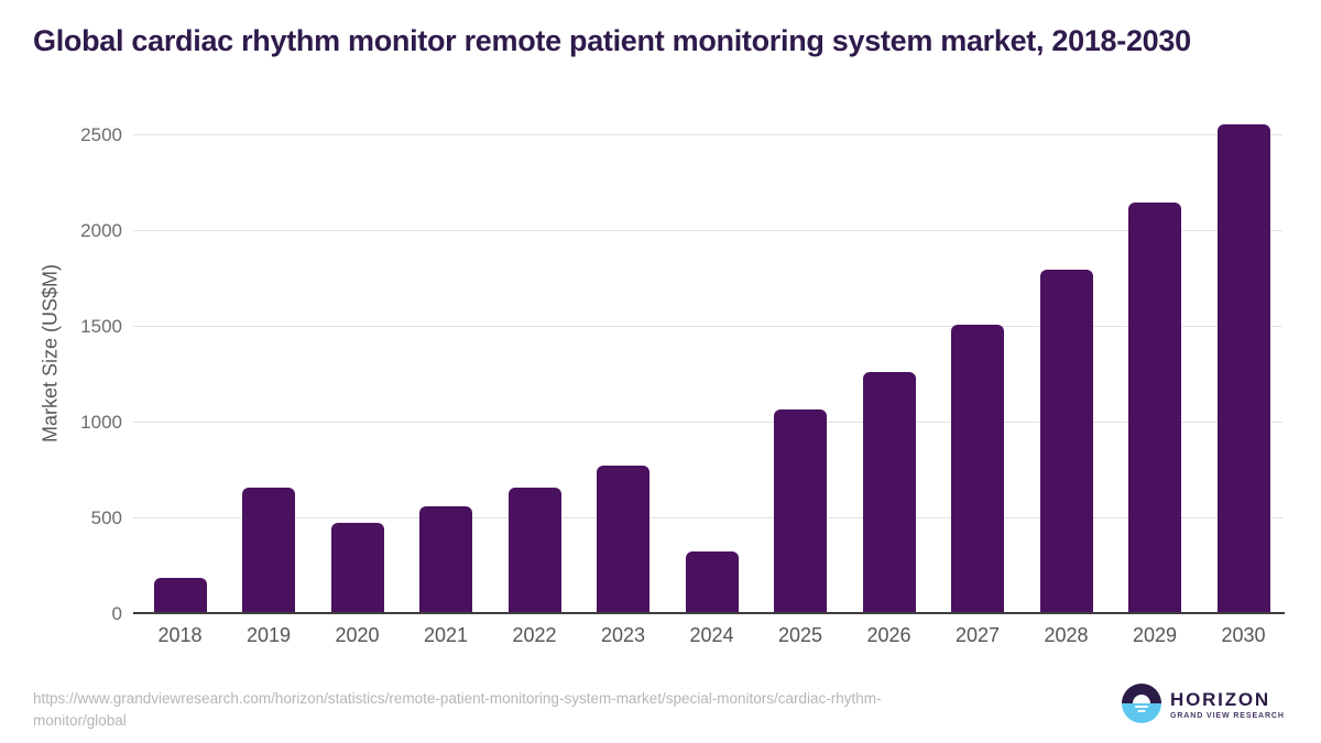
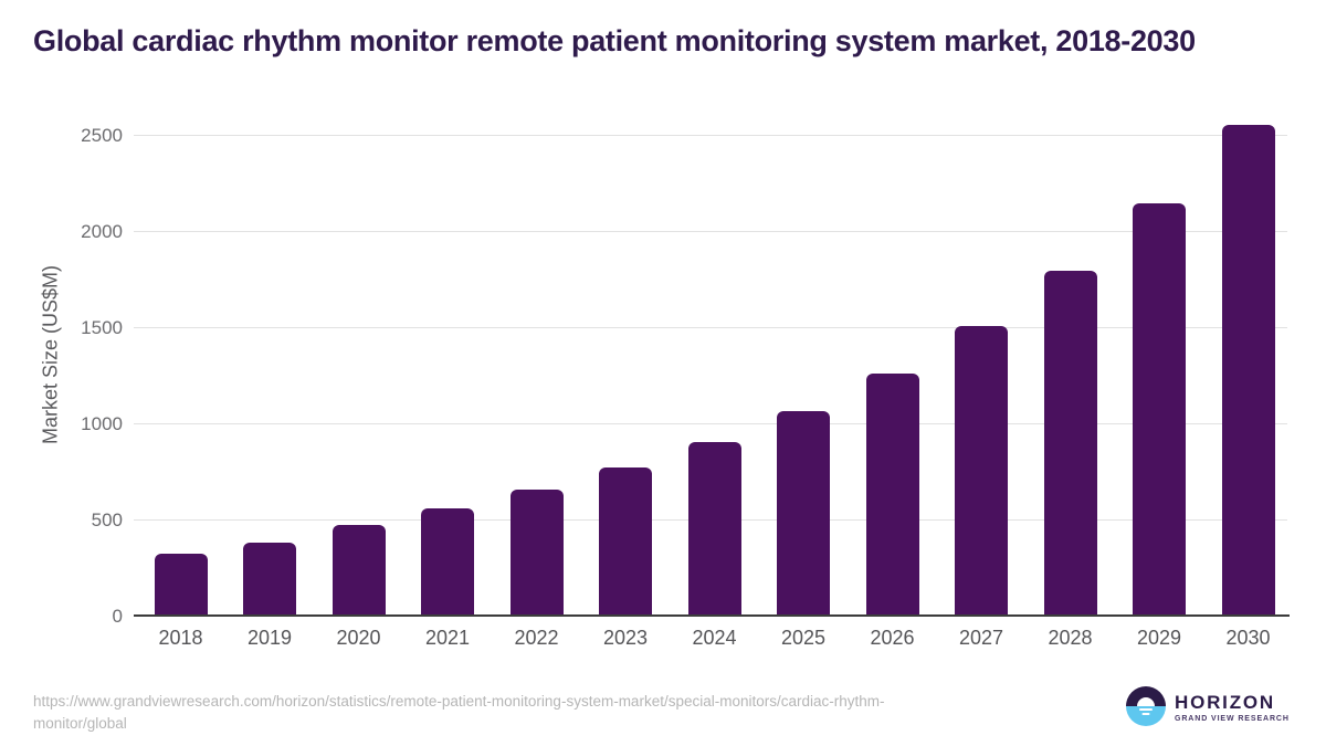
2018: 190 -> 330
2019: 660 -> 380
2024: 330 -> 910
